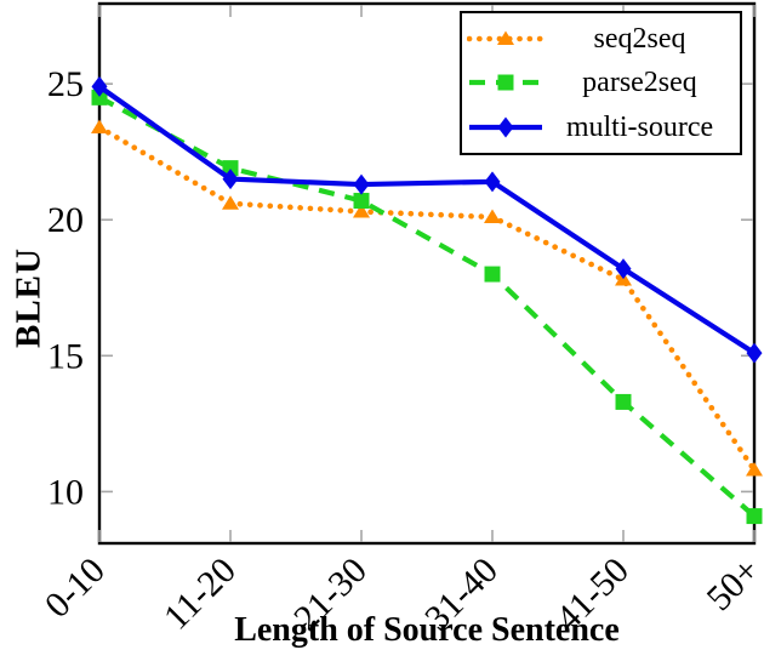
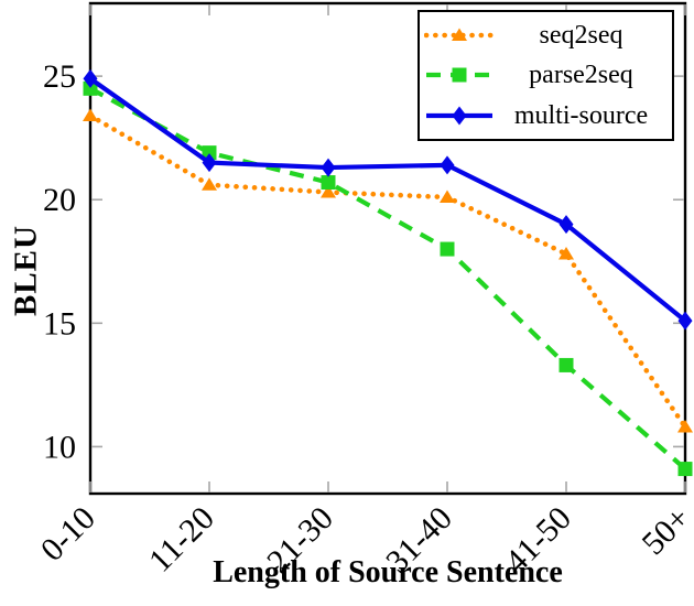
multi-source/41-50: 18.2 -> 19.0
